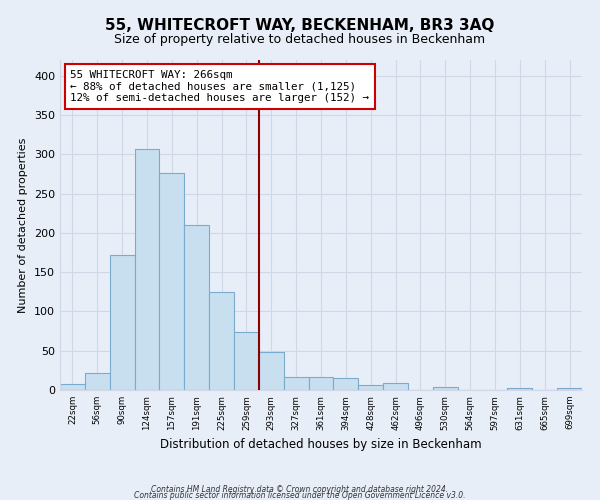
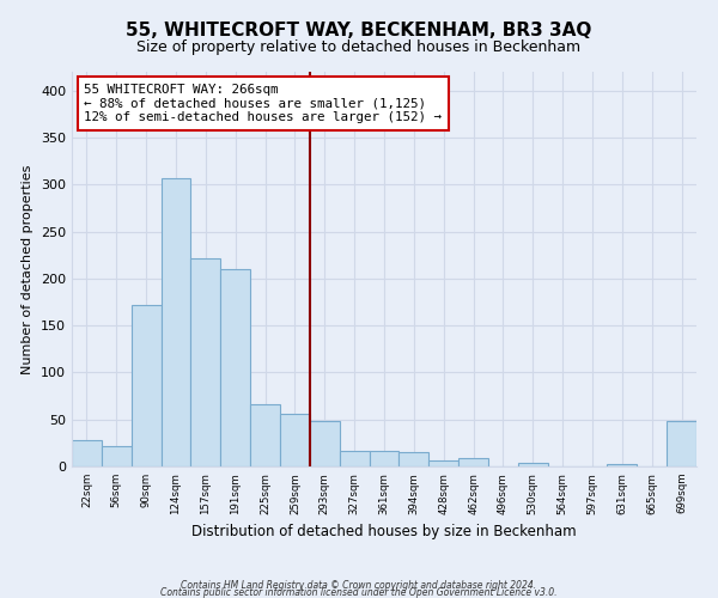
22sqm: 8 -> 28
157sqm: 276 -> 222
225sqm: 125 -> 66
259sqm: 74 -> 56
699sqm: 3 -> 48
